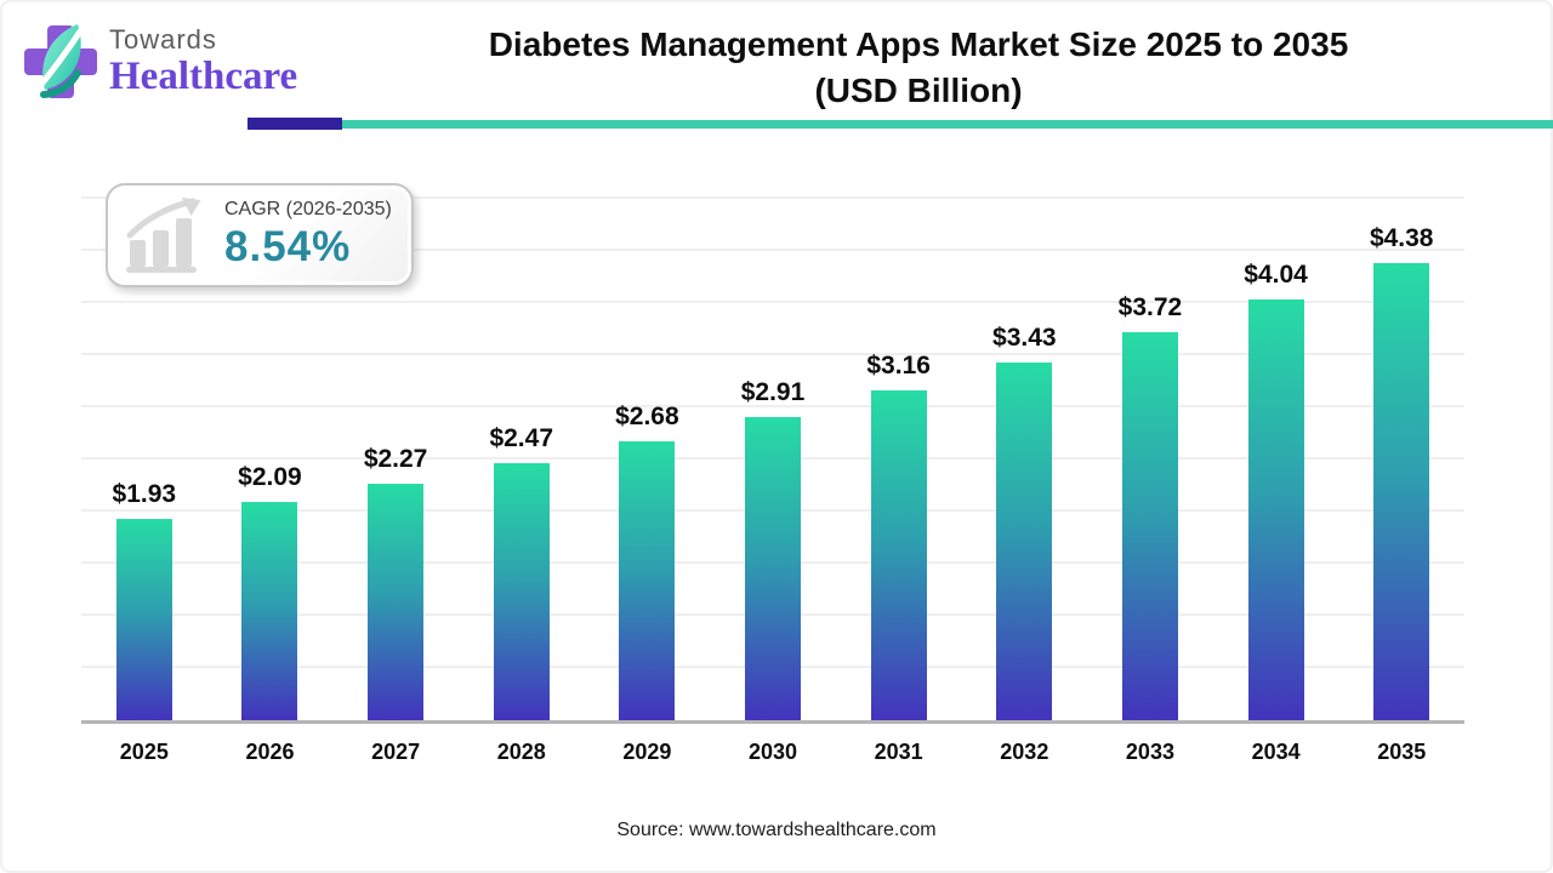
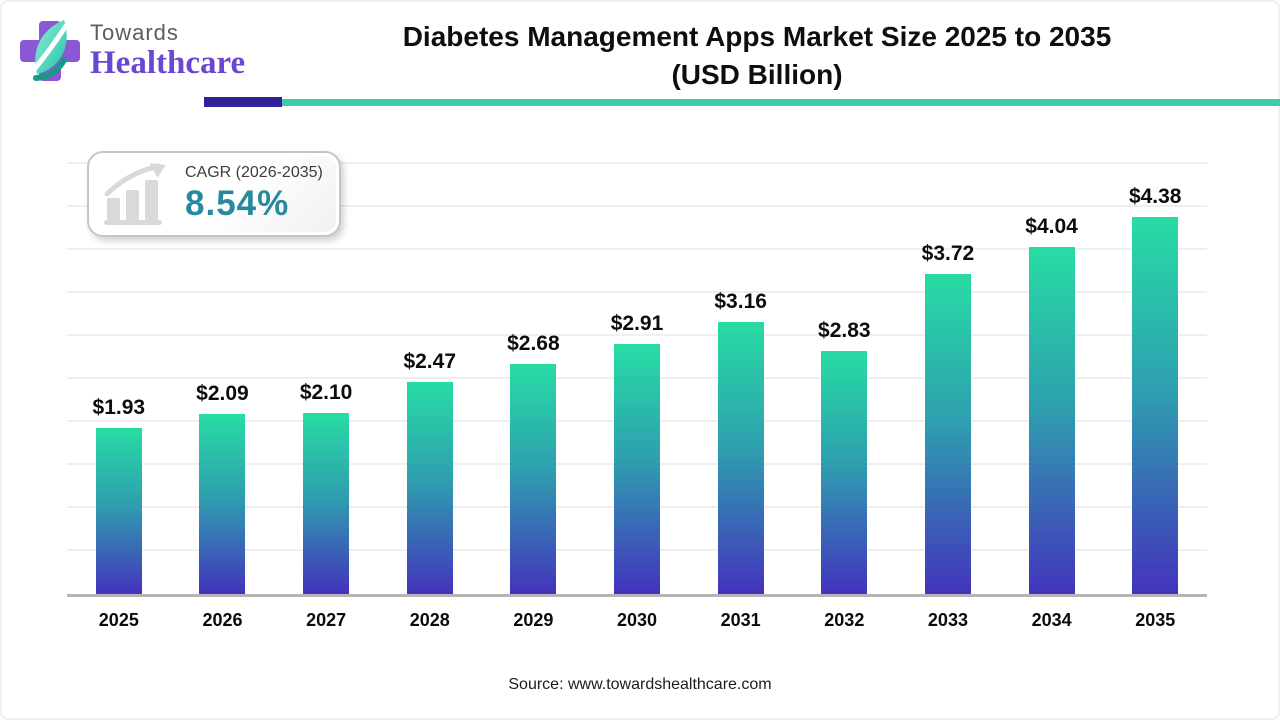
2027: $2.27 -> $2.10
2032: $3.43 -> $2.83
